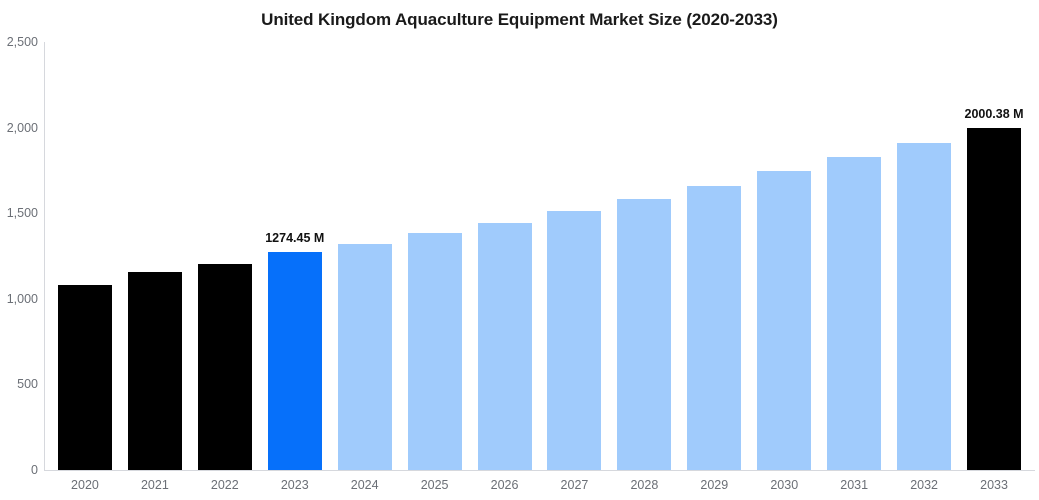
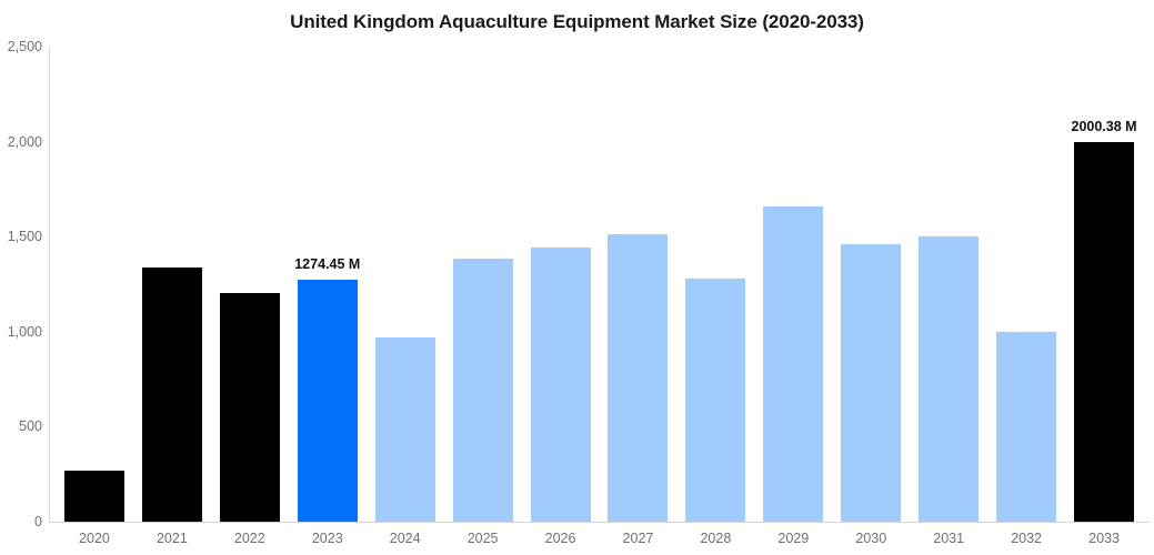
2020: 1080 -> 270
2021: 1160 -> 1340
2024: 1320 -> 970
2028: 1580 -> 1280
2030: 1740 -> 1460
2031: 1830 -> 1500
2032: 1910 -> 1000
